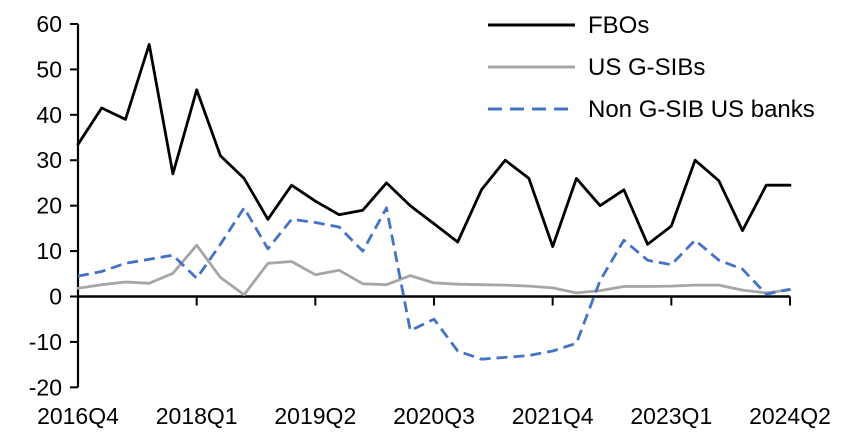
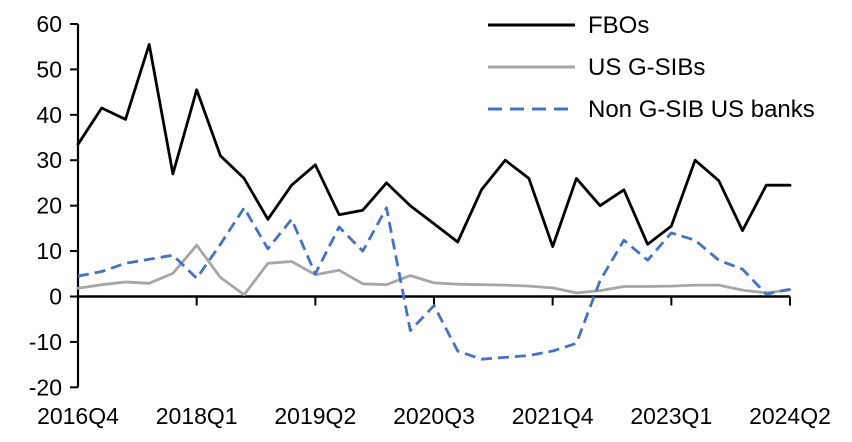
FBOs/2019Q2: 21 -> 29
Non G-SIB US banks/2019Q2: 16 -> 5
Non G-SIB US banks/2020Q3: -5 -> -2
Non G-SIB US banks/2023Q1: 7 -> 14
